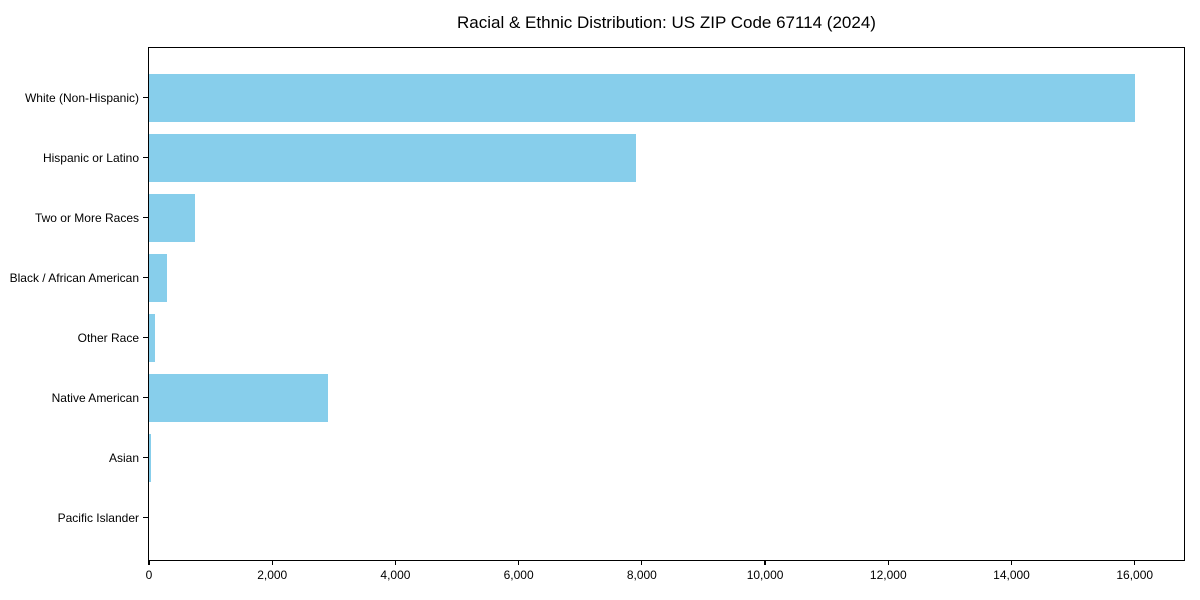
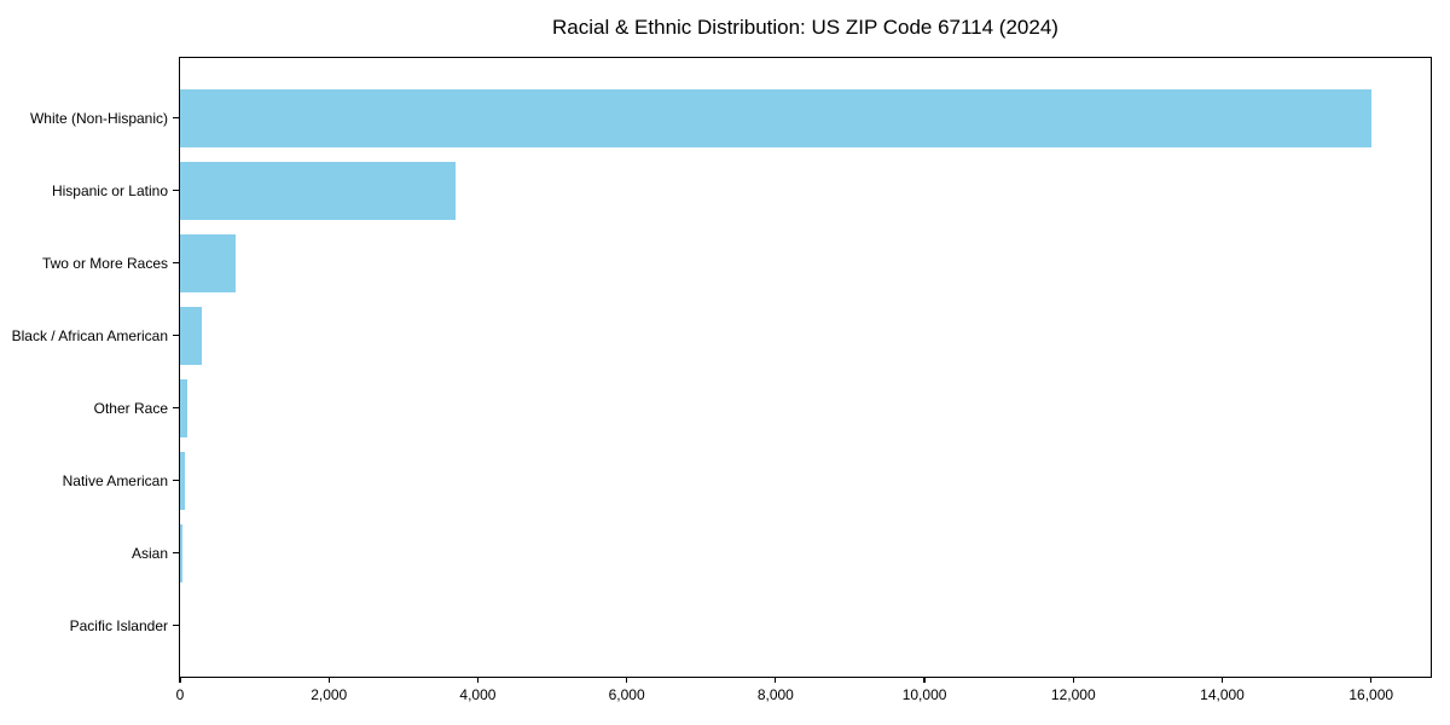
Hispanic or Latino: 7900 -> 3700
Native American: 2900 -> 100
